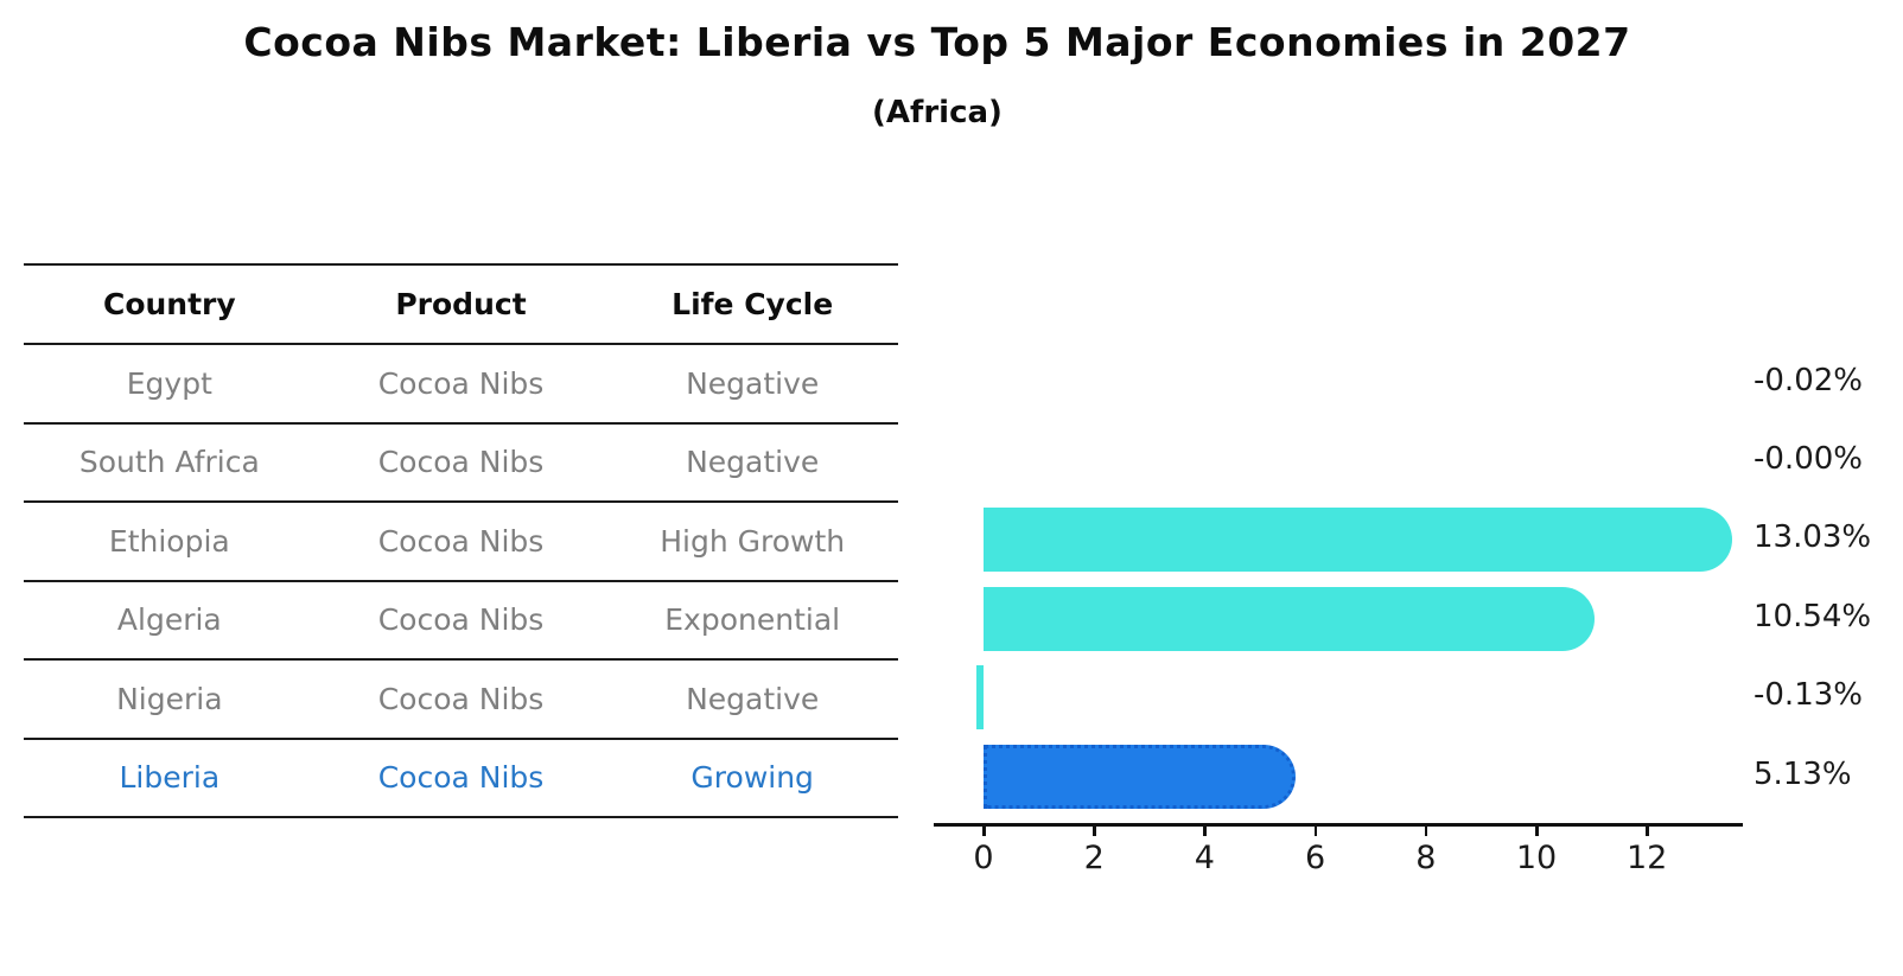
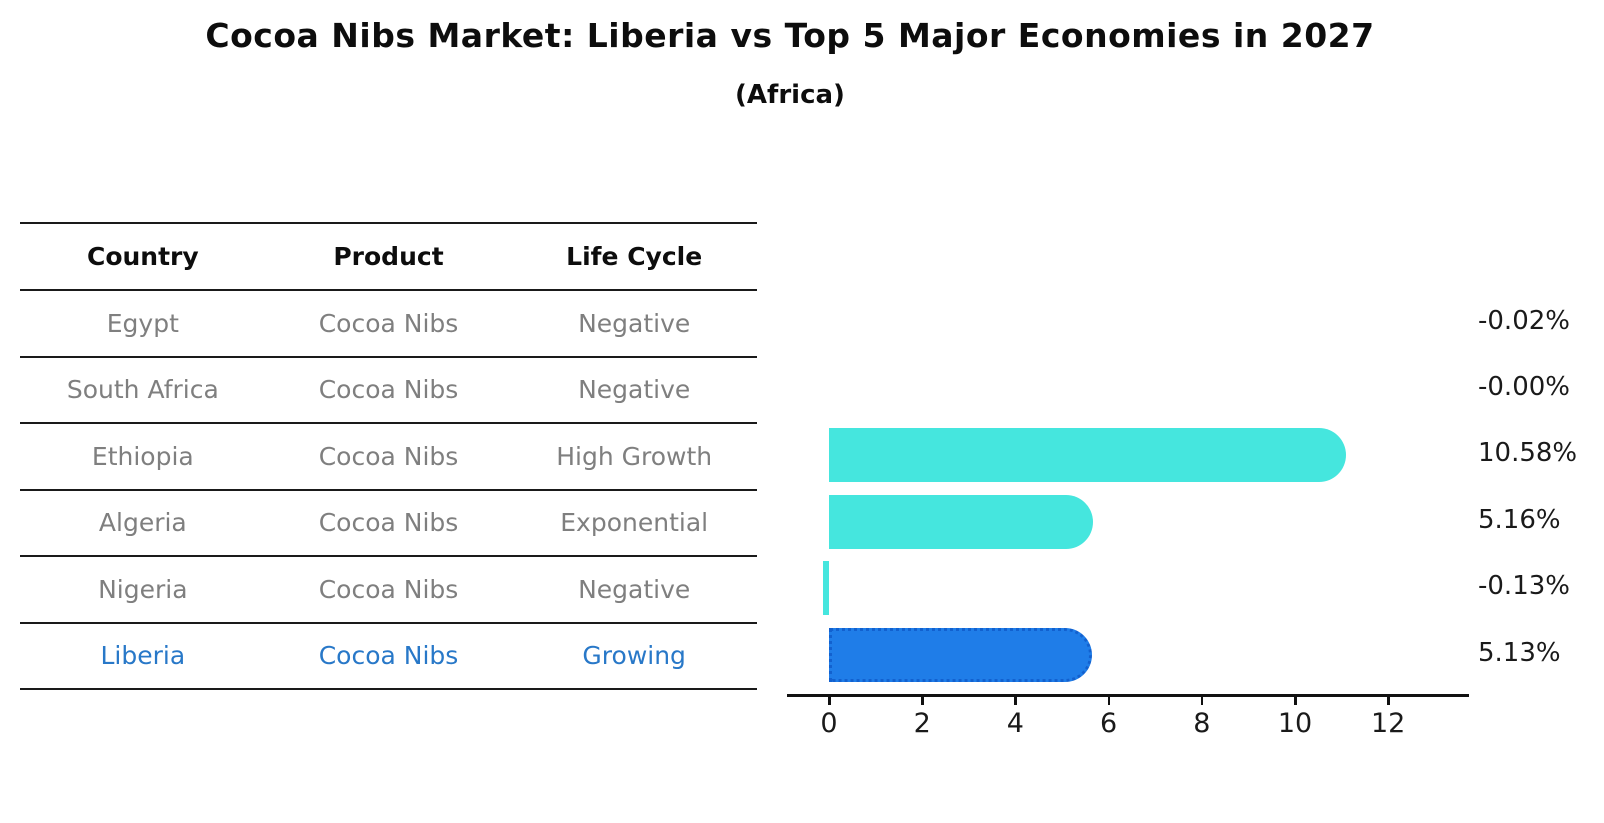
Ethiopia: 13.03% -> 10.58%
Algeria: 10.54% -> 5.16%
